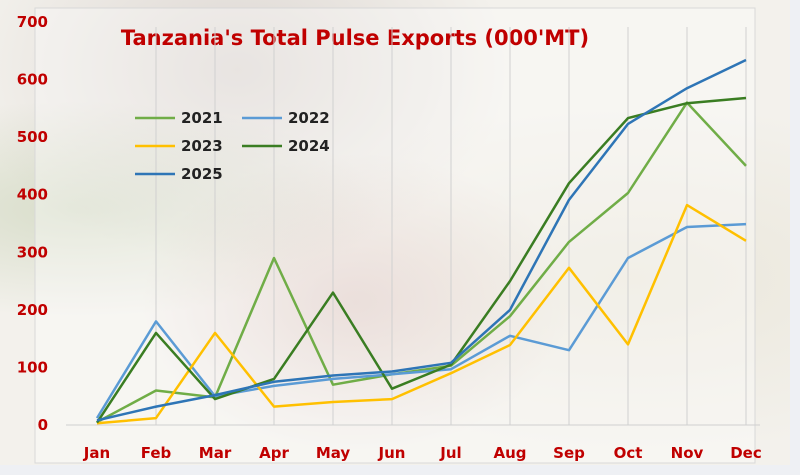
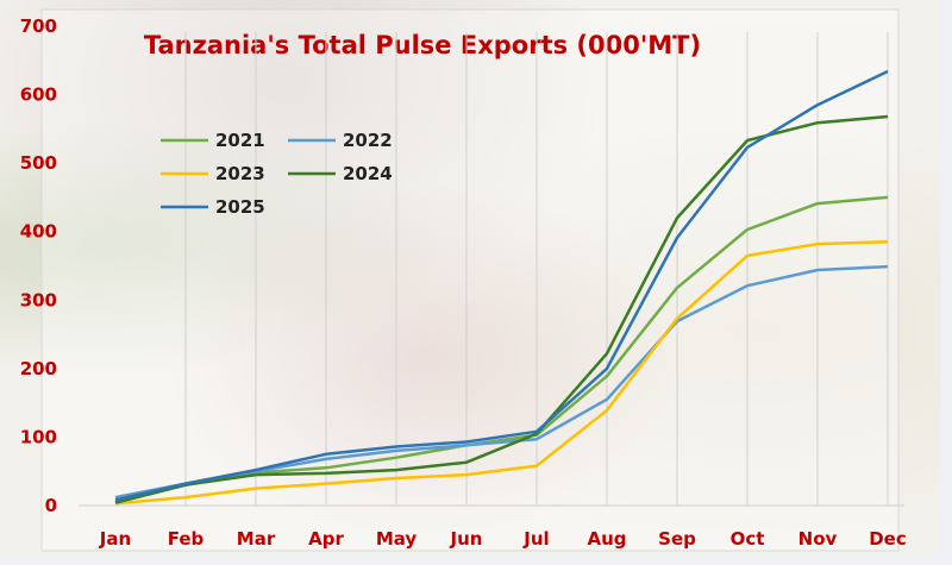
2021/Feb: 60 -> 30
2022/Feb: 180 -> 30
2024/Feb: 160 -> 30
2023/Mar: 160 -> 20
2021/Apr: 290 -> 60
2024/Apr: 80 -> 50
2024/May: 230 -> 50
2023/Jul: 90 -> 60
2024/Aug: 250 -> 220
2022/Sep: 130 -> 270
2022/Oct: 290 -> 320
2023/Oct: 140 -> 360
2021/Nov: 560 -> 440
2023/Dec: 320 -> 380
